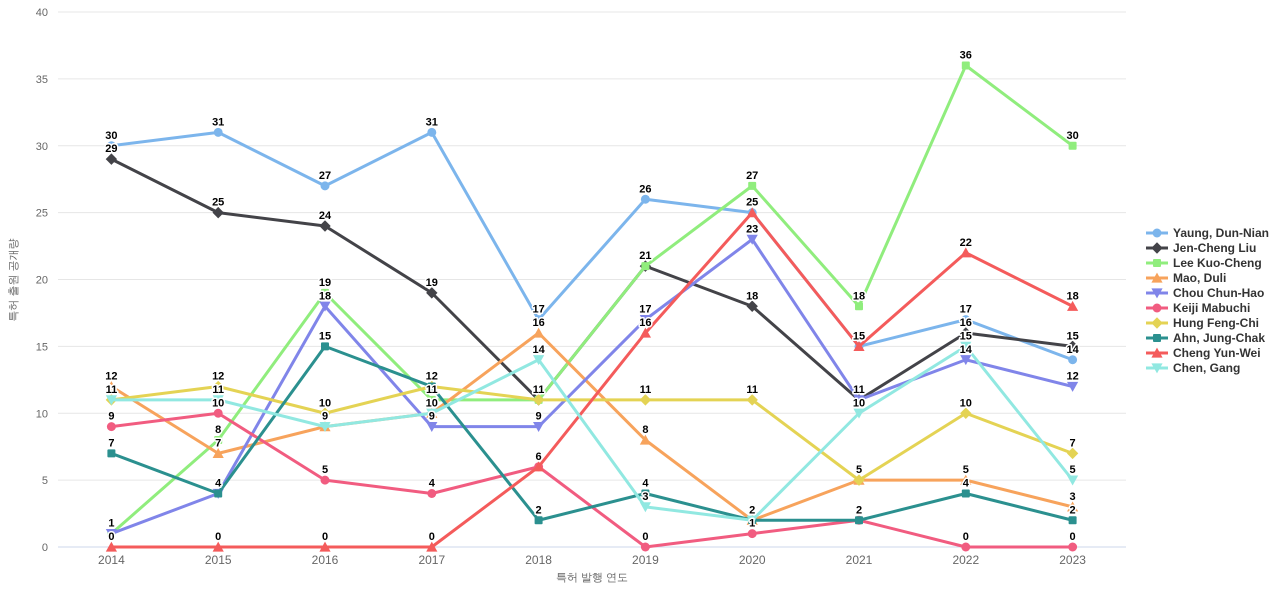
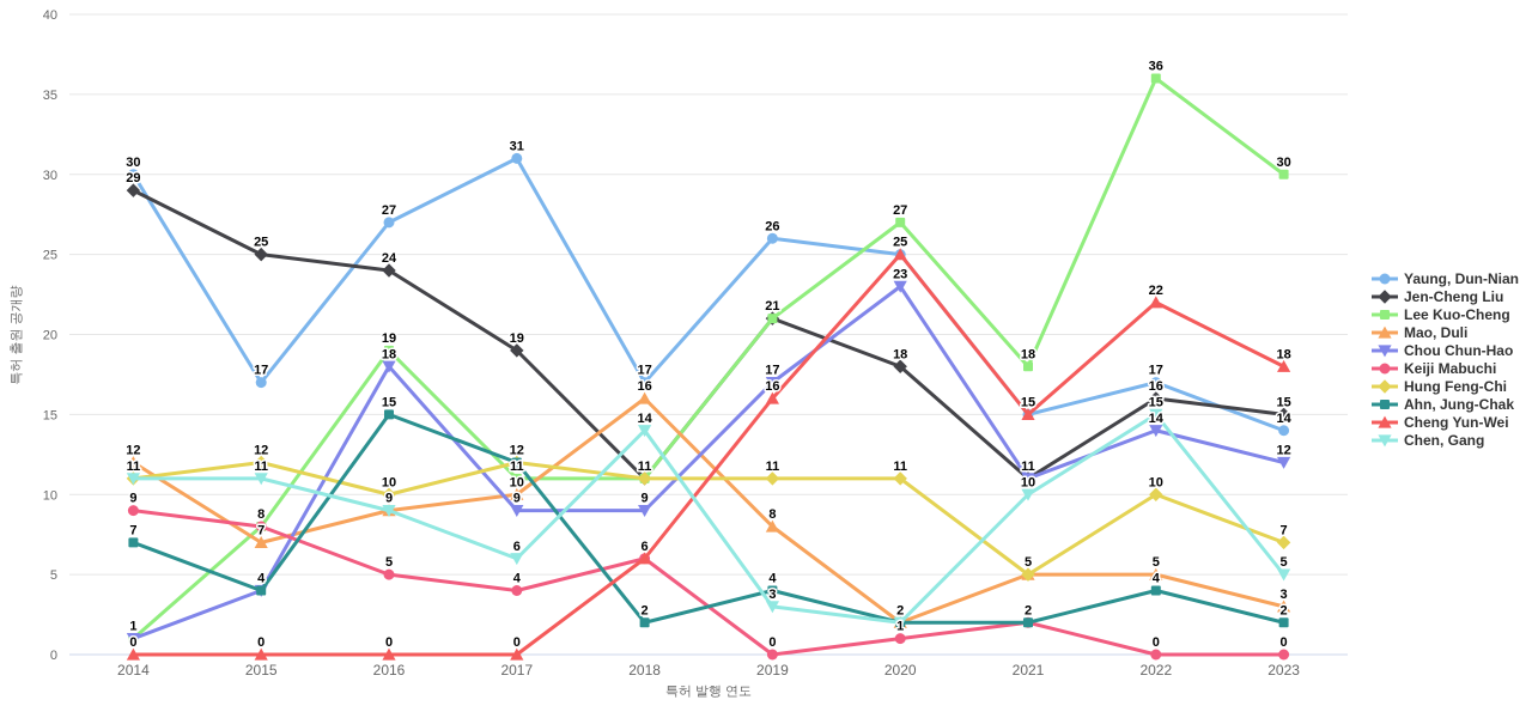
Yaung, Dun-Nian/2015: 31 -> 17
Keiji Mabuchi/2015: 10 -> 8
Chen, Gang/2017: 10 -> 6
